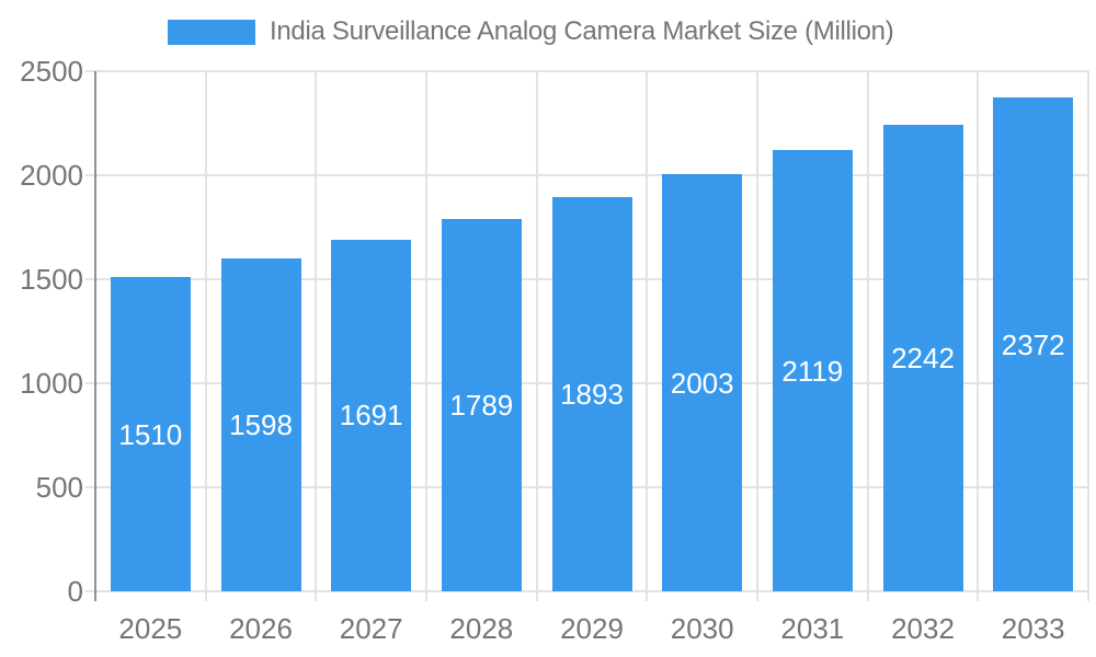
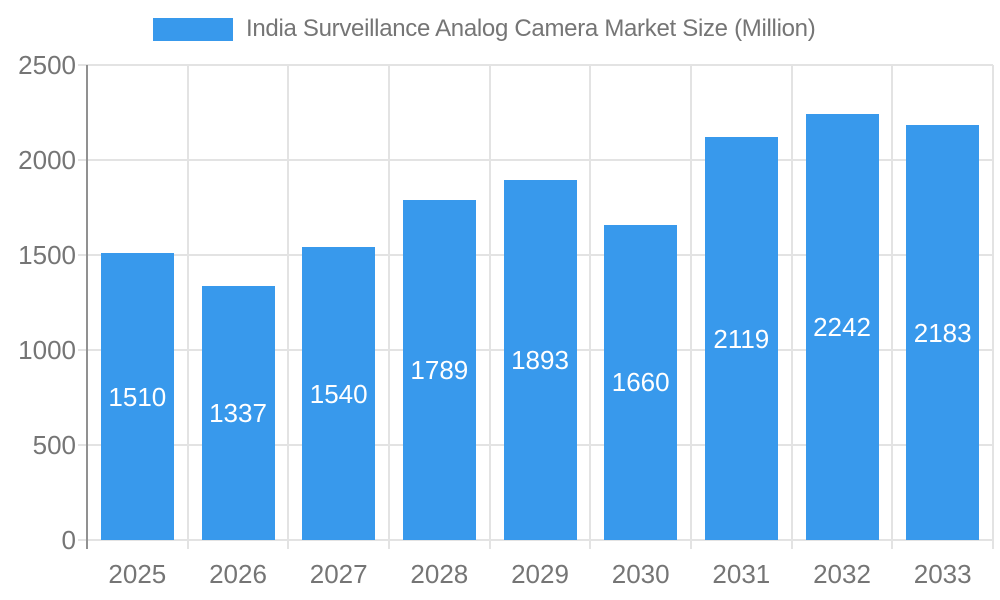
2026: 1598 -> 1337
2027: 1691 -> 1540
2030: 2003 -> 1660
2033: 2372 -> 2183
